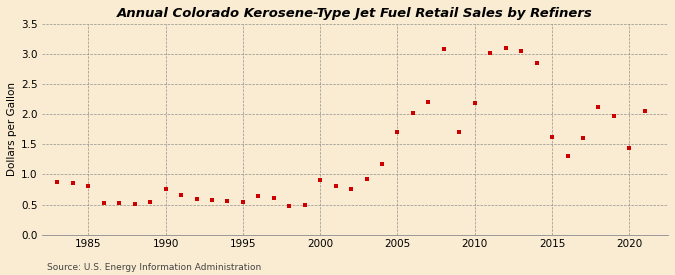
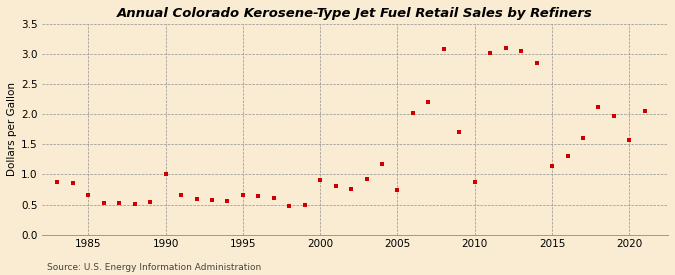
1985: 0.80 -> 0.66
1990: 0.75 -> 1.00
1995: 0.54 -> 0.66
2005: 1.70 -> 0.74
2010: 2.18 -> 0.88
2015: 1.62 -> 1.14
2020: 1.44 -> 1.58
